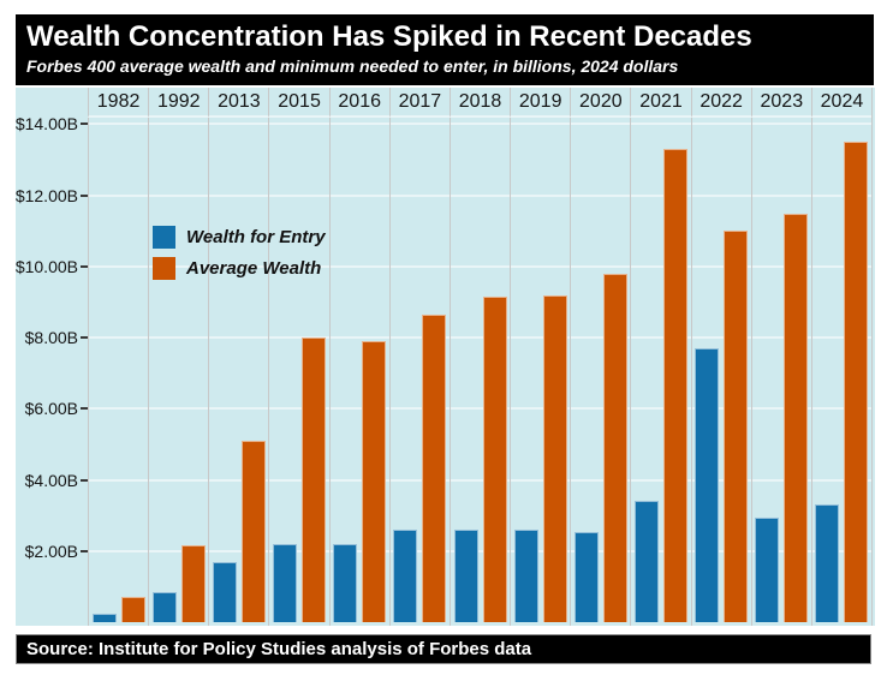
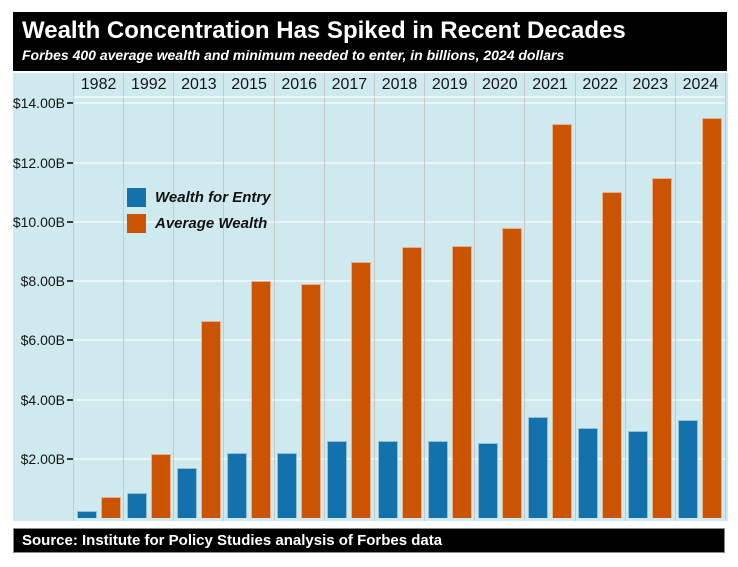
Average Wealth/2013: $5.1B -> $6.7B
Wealth for Entry/2022: $7.7B -> $3.0B
